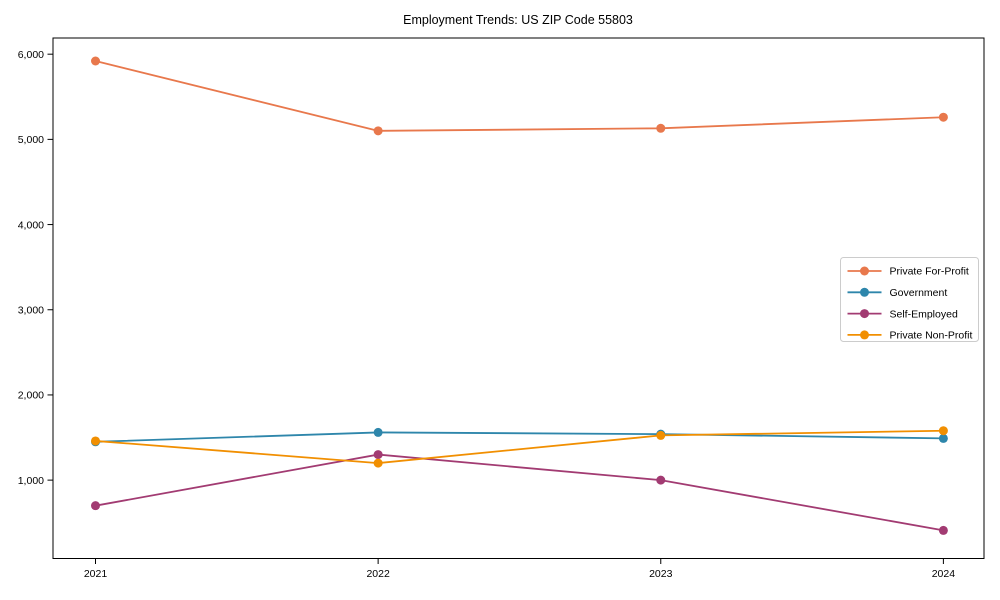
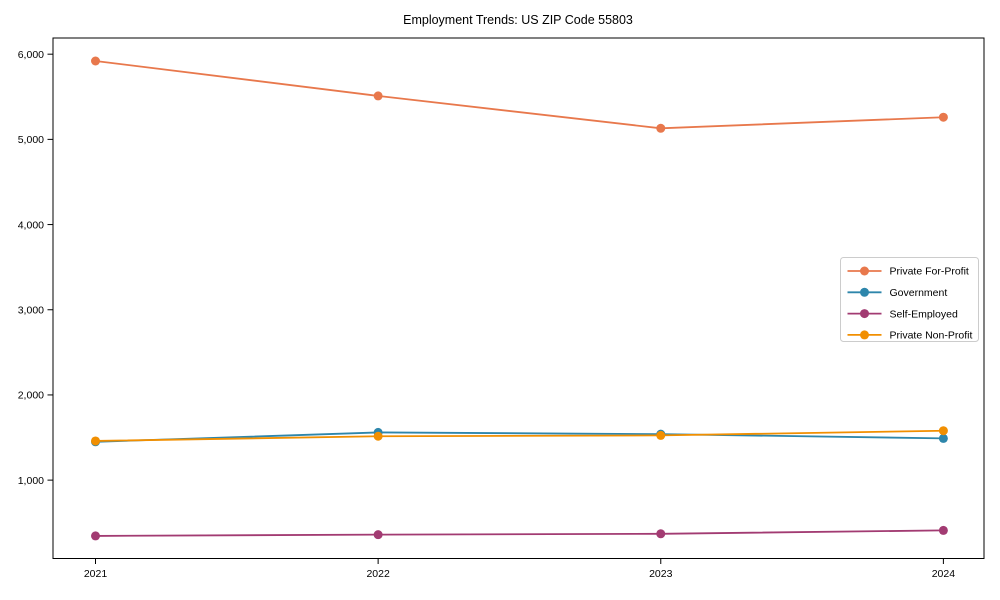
Self-Employed/2021: 700 -> 300
Private For-Profit/2022: 5100 -> 5500
Self-Employed/2022: 1300 -> 400
Private Non-Profit/2022: 1200 -> 1500
Self-Employed/2023: 1000 -> 400
